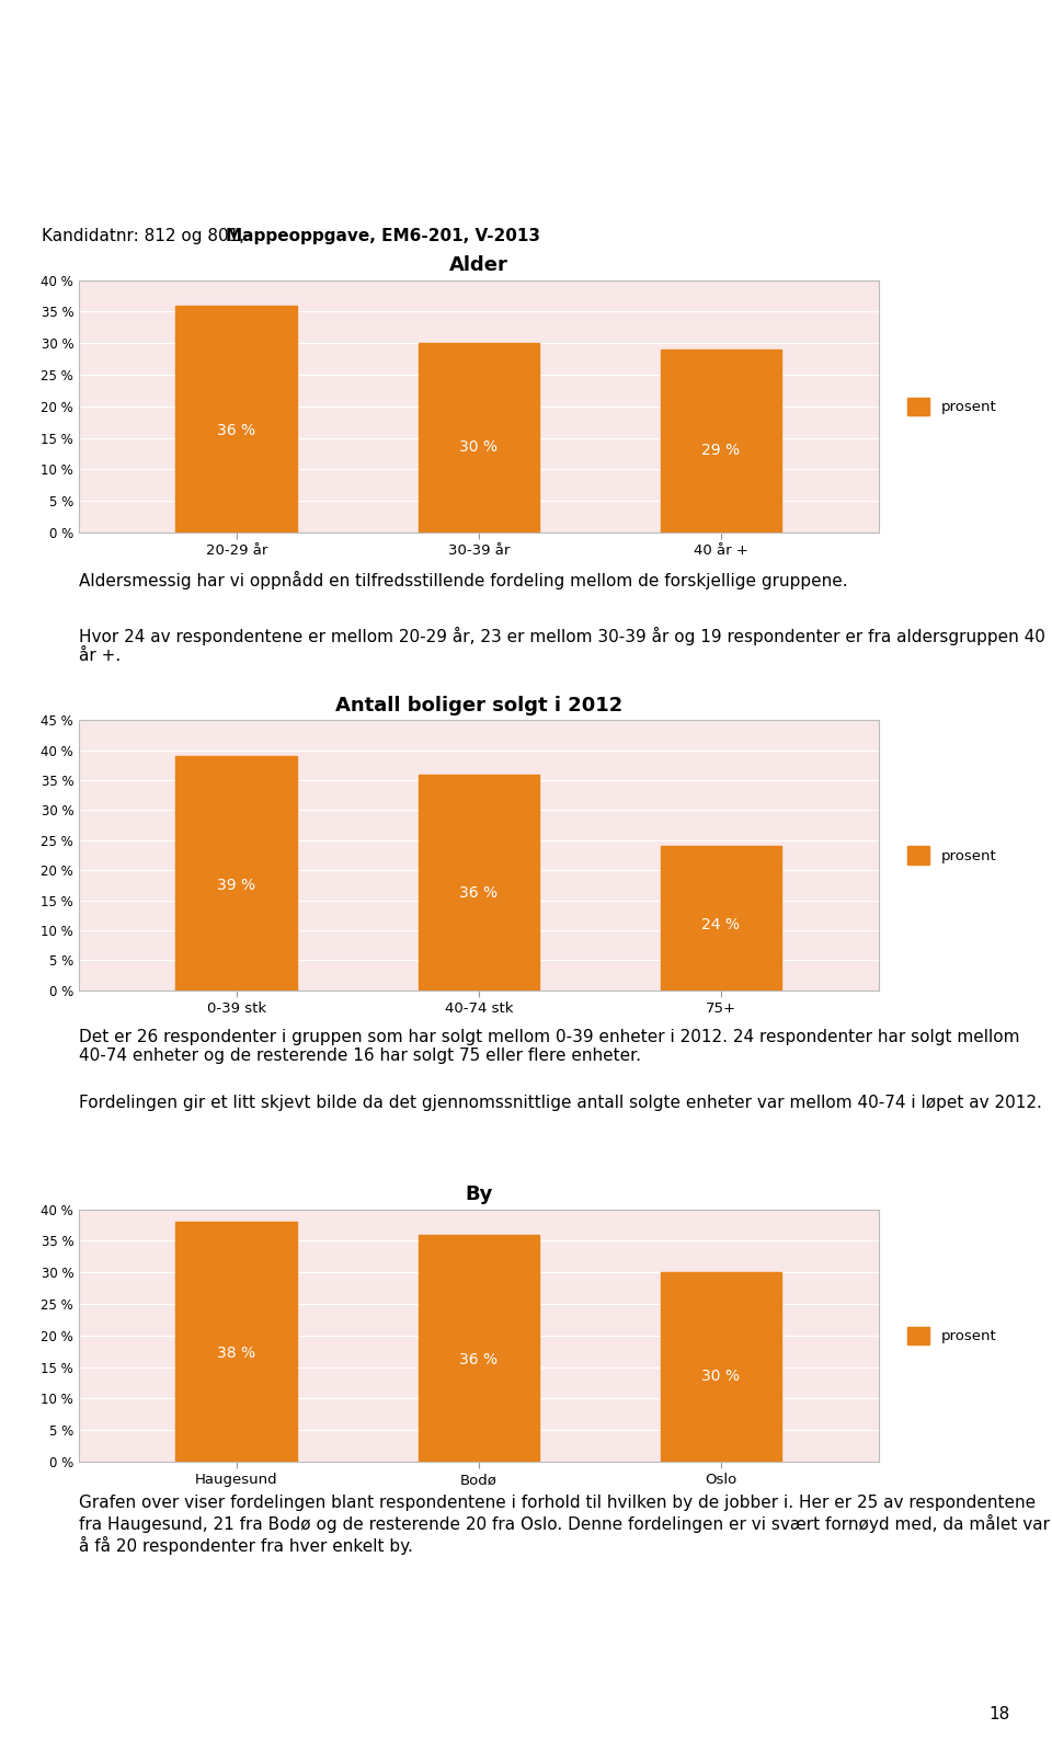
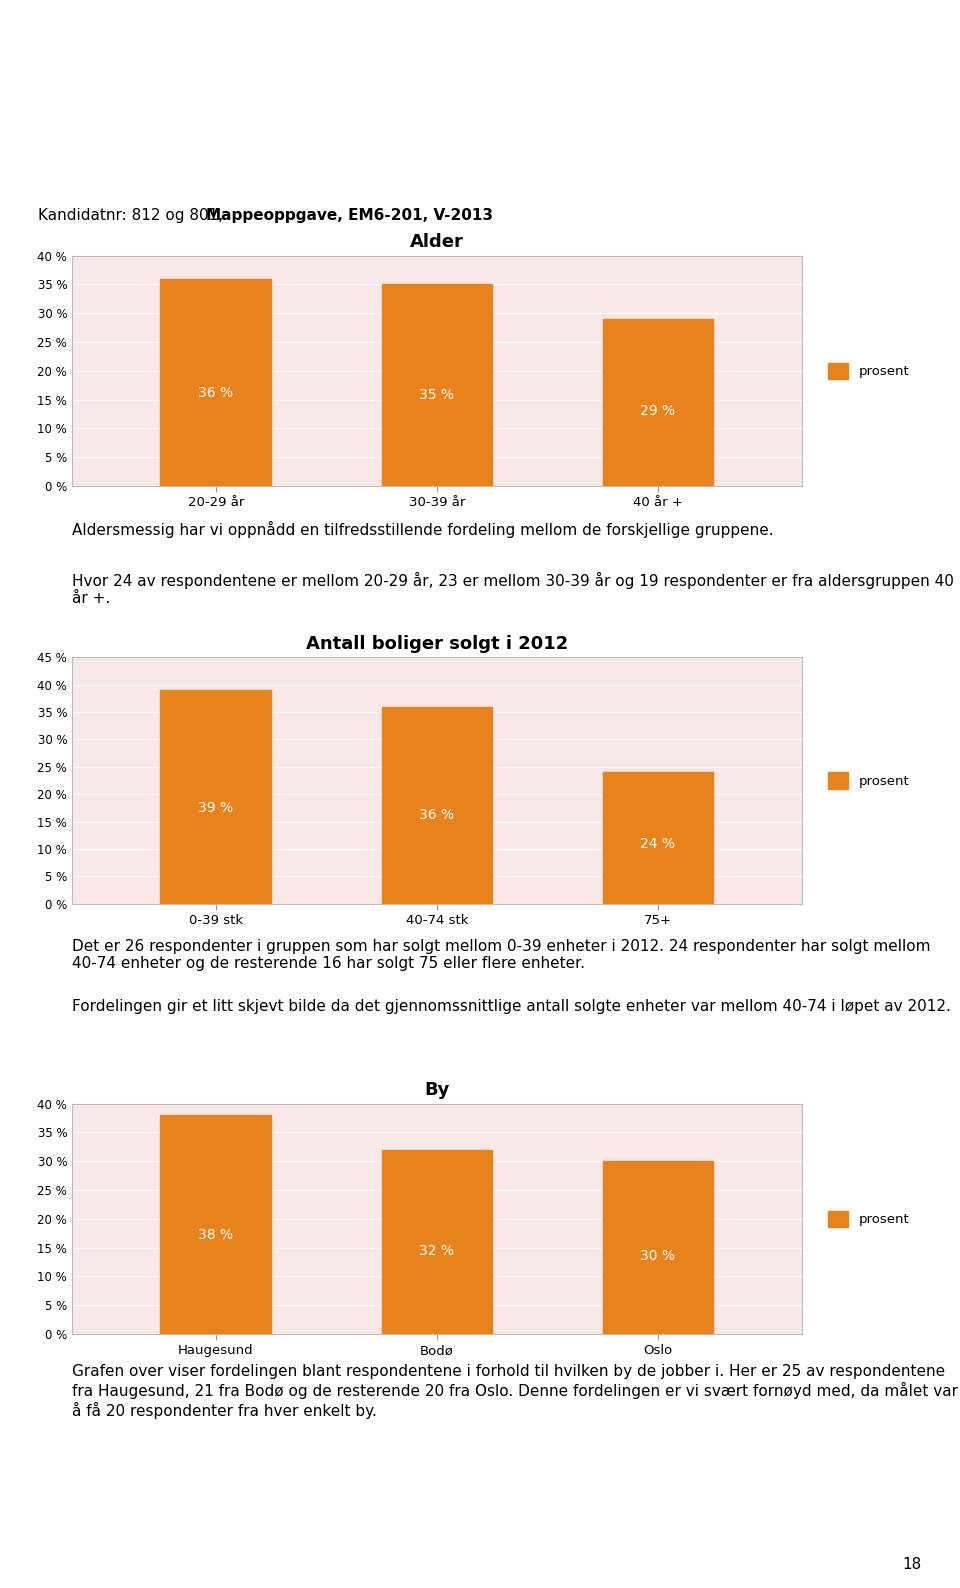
Alder/30-39 år: 30 -> 35
By/Bodø: 36 -> 32
